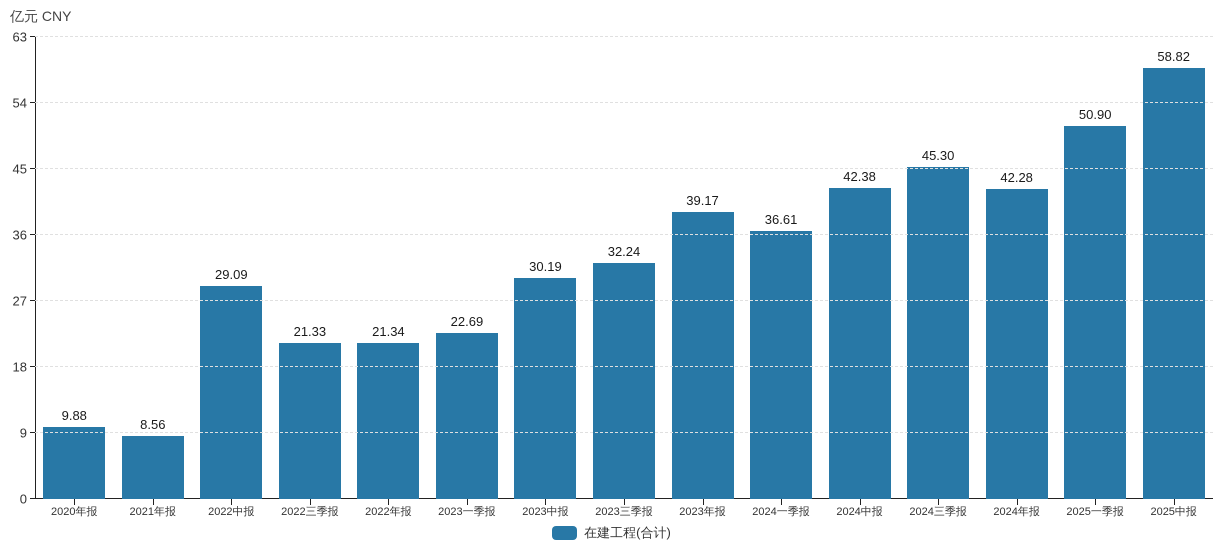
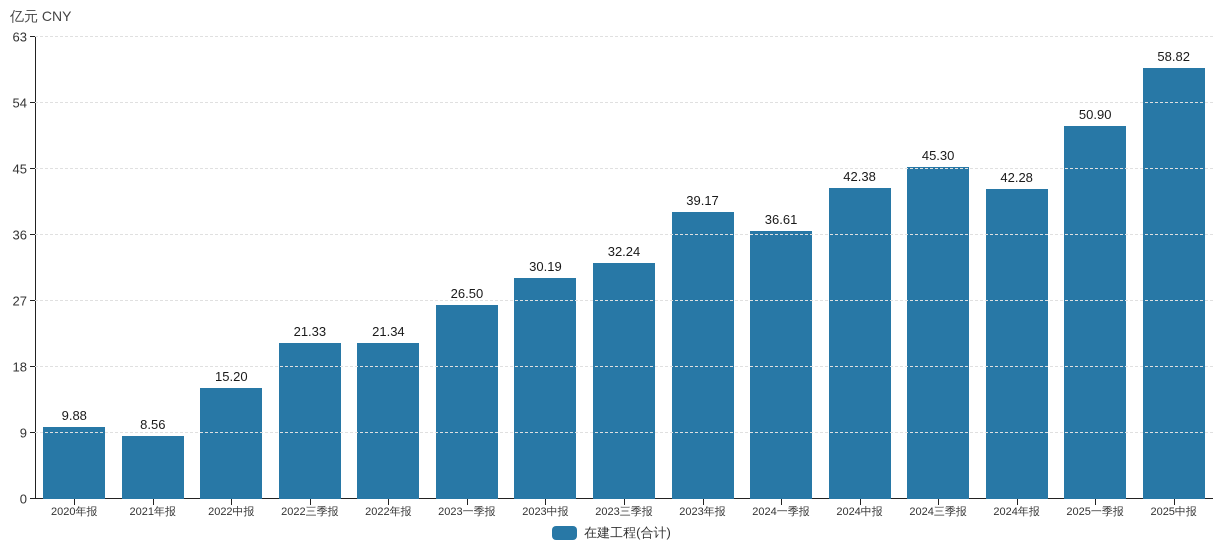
2022中报: 29.09 -> 15.20
2023一季报: 22.69 -> 26.50
